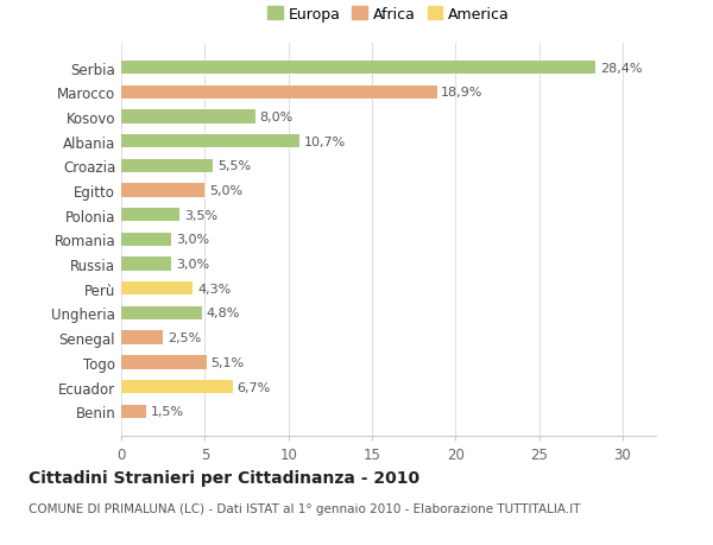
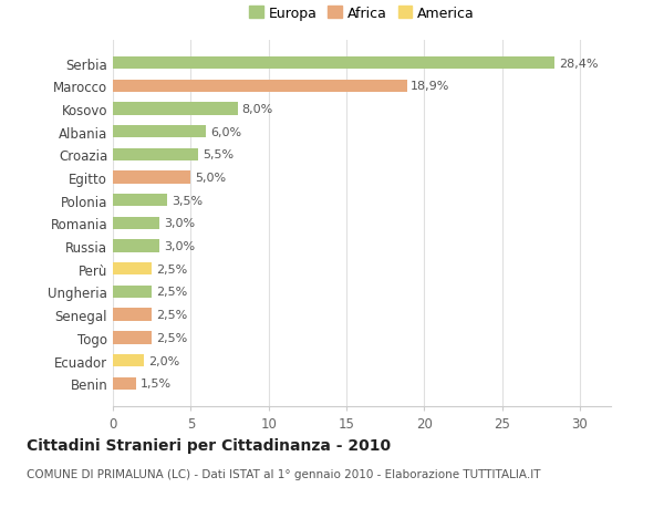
Albania: 10,7% -> 6,0%
Perù: 4,3% -> 2,5%
Ungheria: 4,8% -> 2,5%
Togo: 5,1% -> 2,5%
Ecuador: 6,7% -> 2,0%
